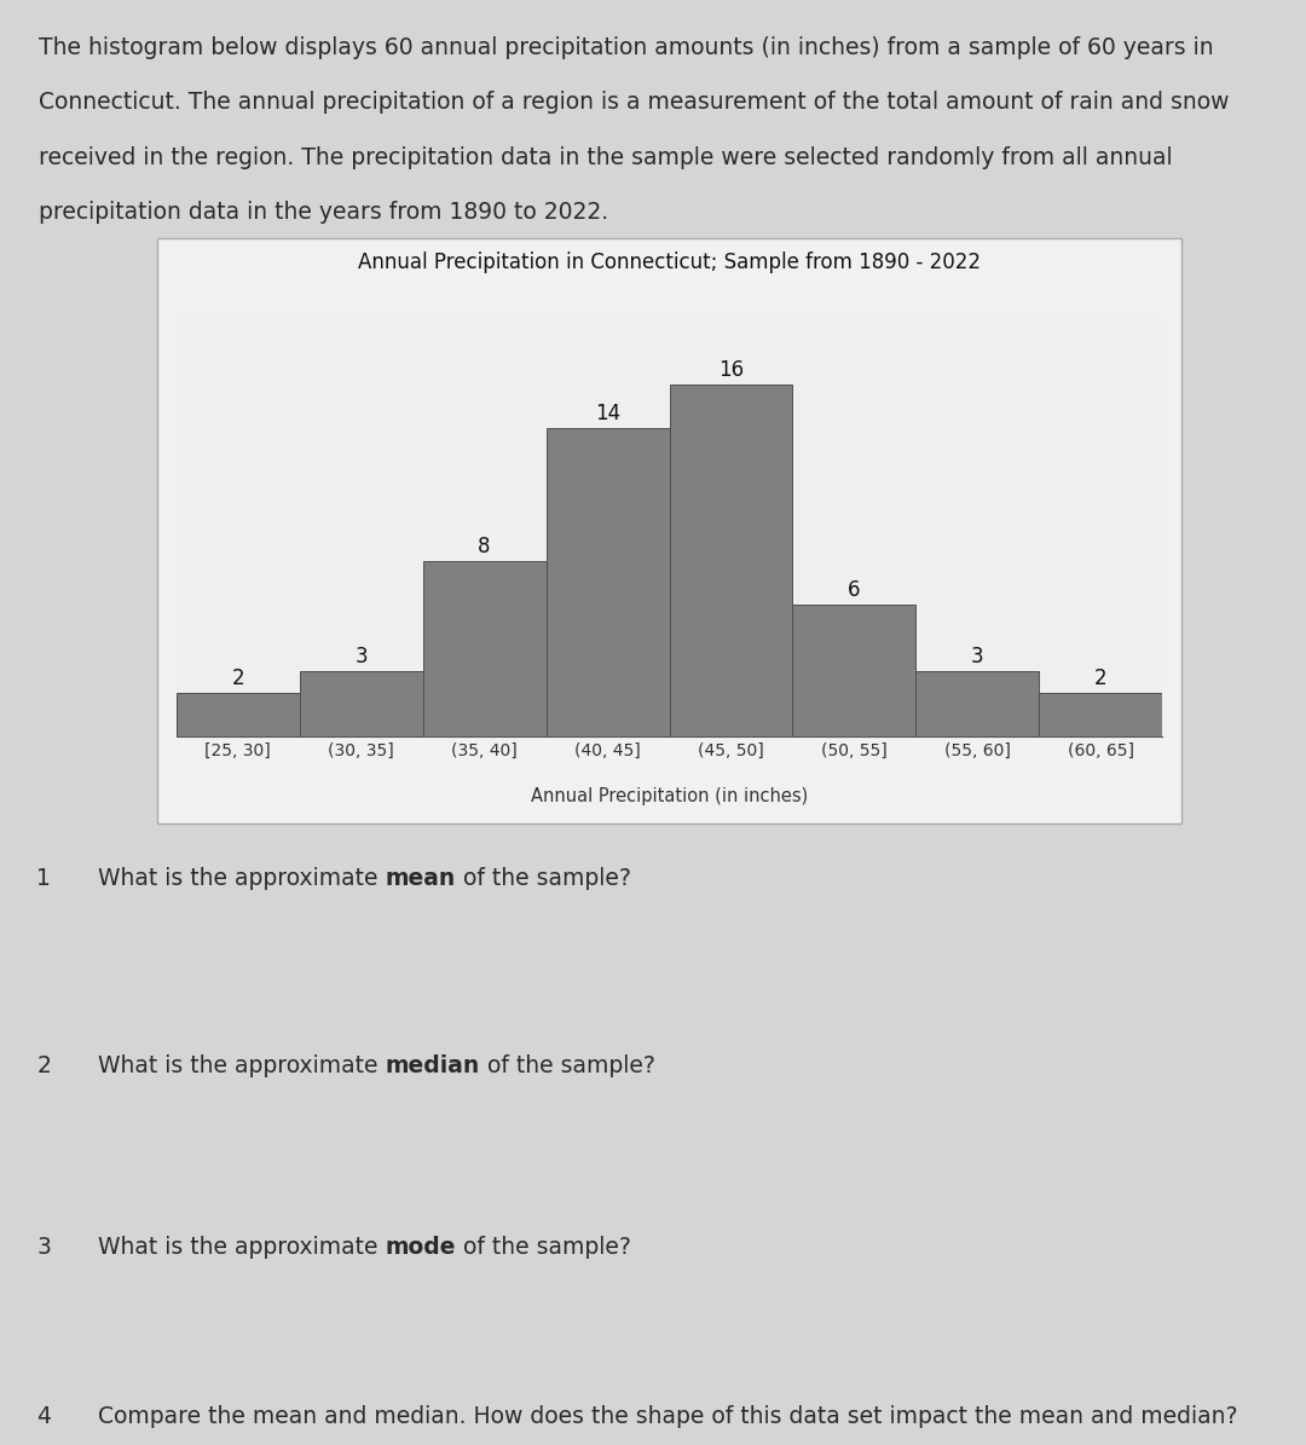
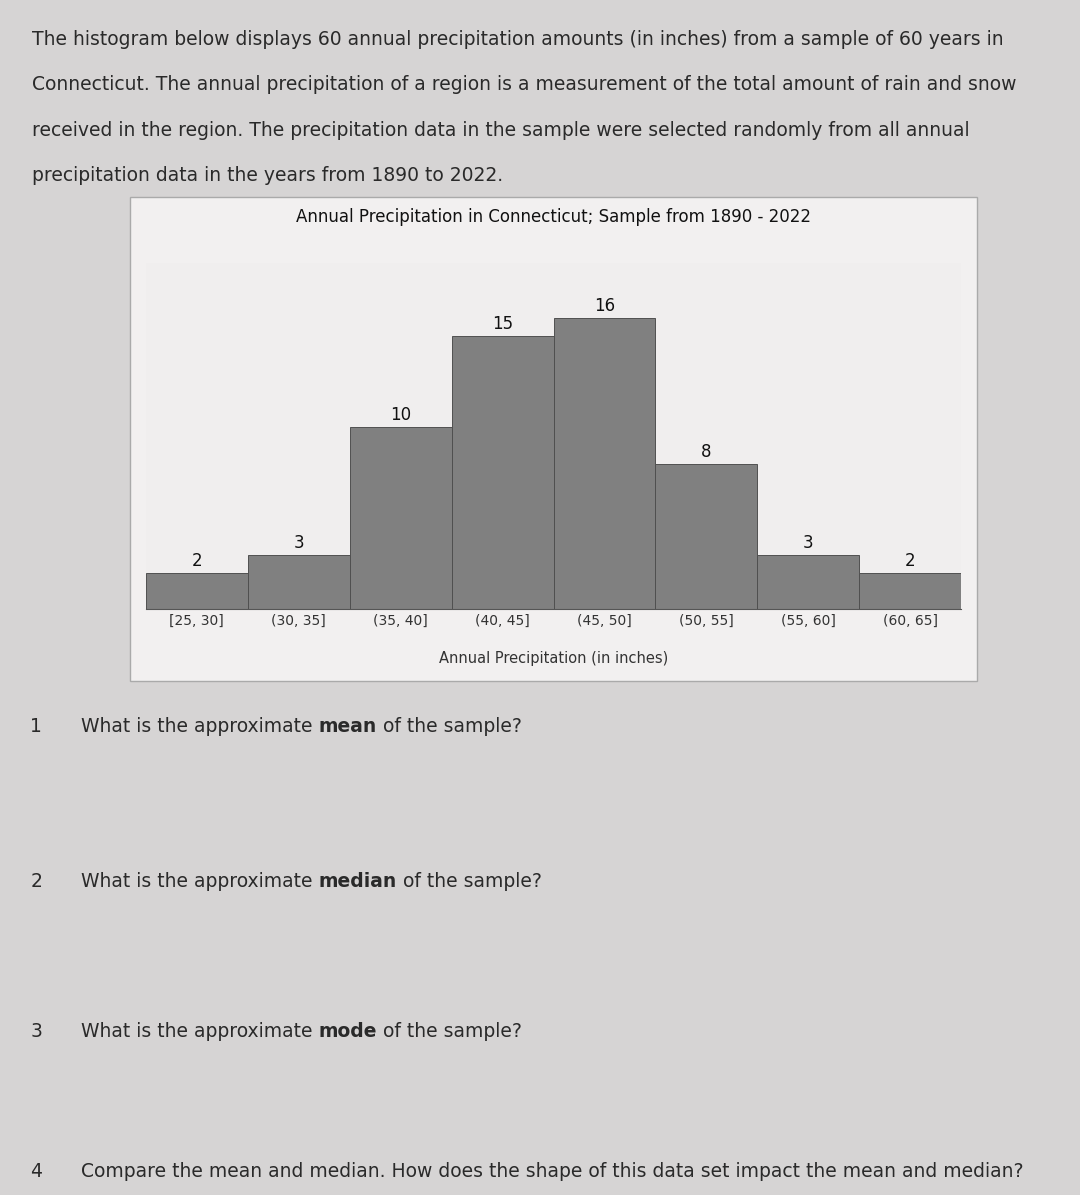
(35, 40]: 8 -> 10
(40, 45]: 14 -> 15
(50, 55]: 6 -> 8
